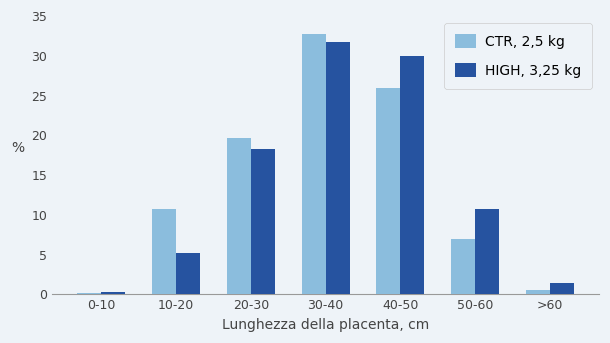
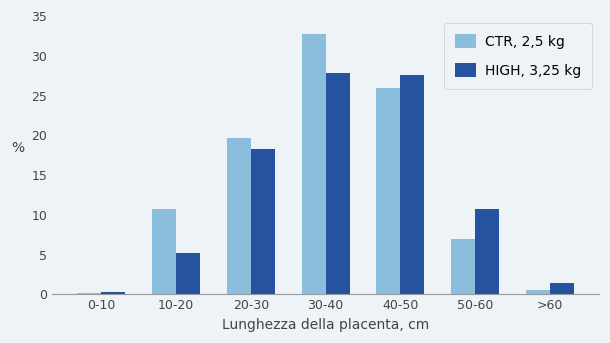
HIGH, 3,25 kg/30-40: 31.7 -> 27.8
HIGH, 3,25 kg/40-50: 30.0 -> 27.6
